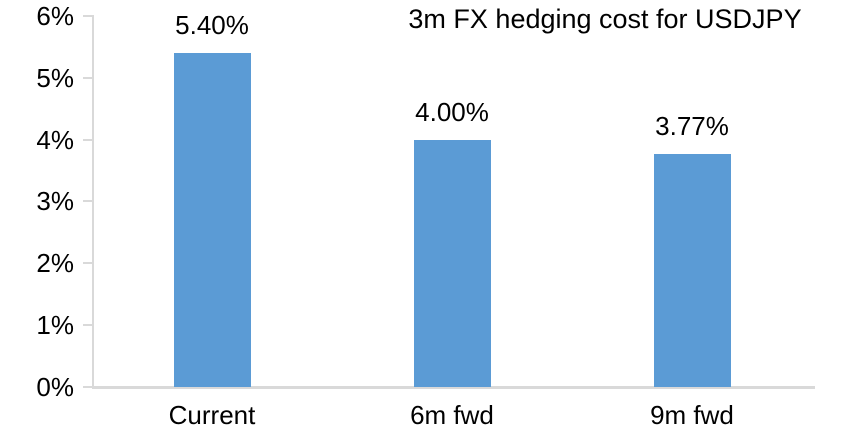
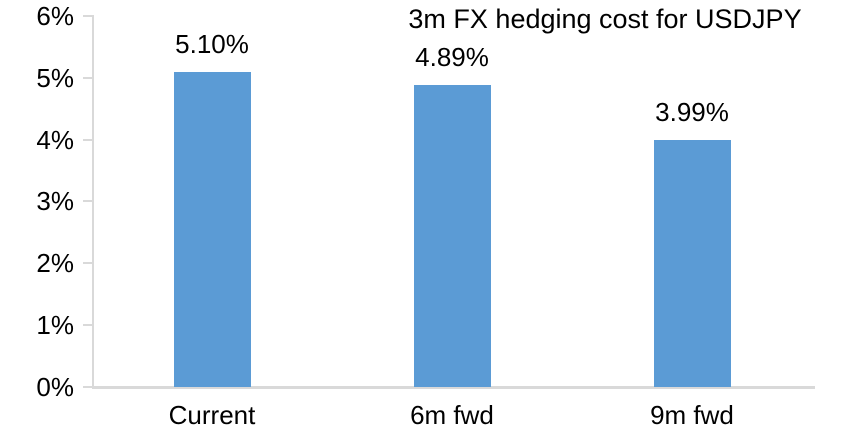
Current: 5.40% -> 5.10%
6m fwd: 4.00% -> 4.89%
9m fwd: 3.77% -> 3.99%
